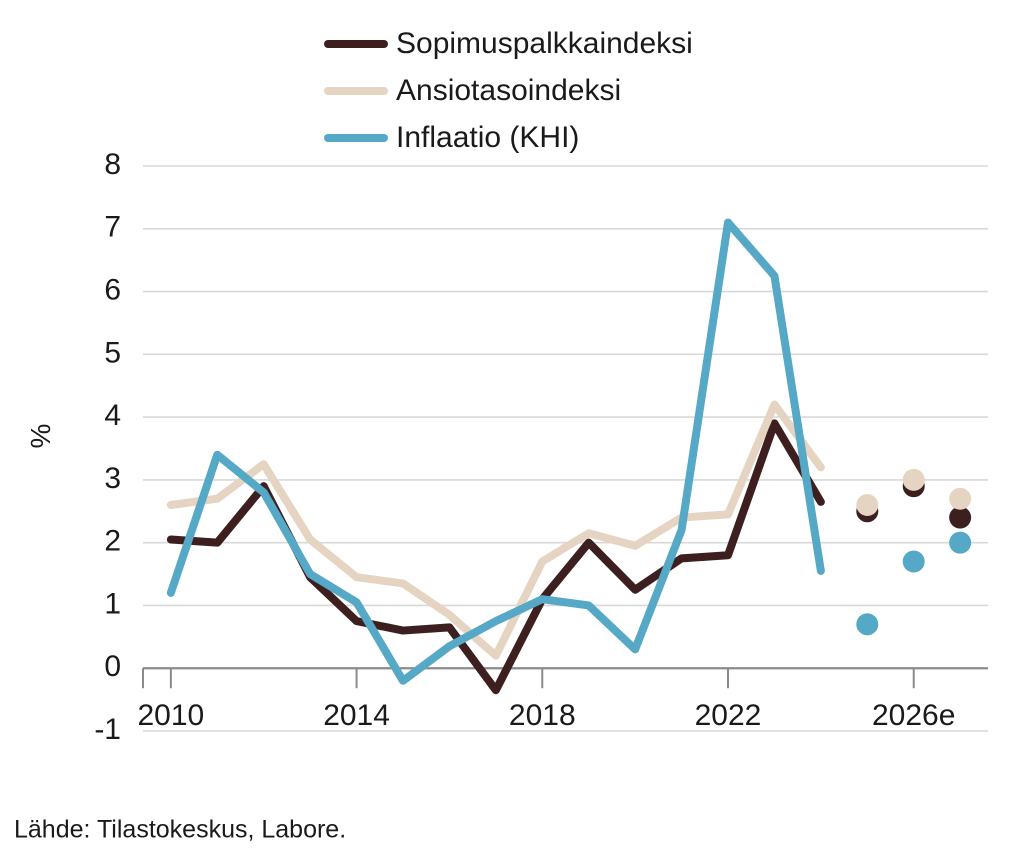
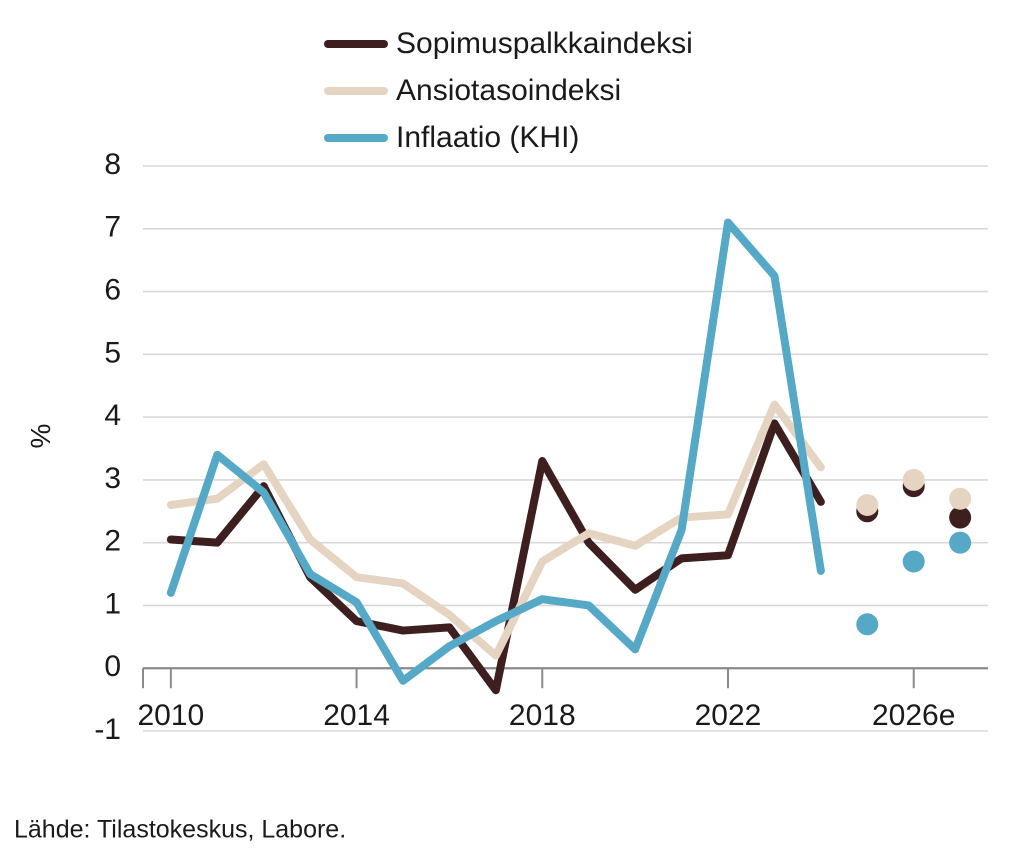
Sopimuspalkkaindeksi/2018: 1.1 -> 3.3
